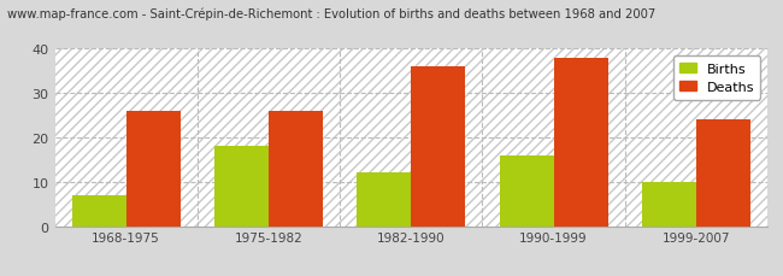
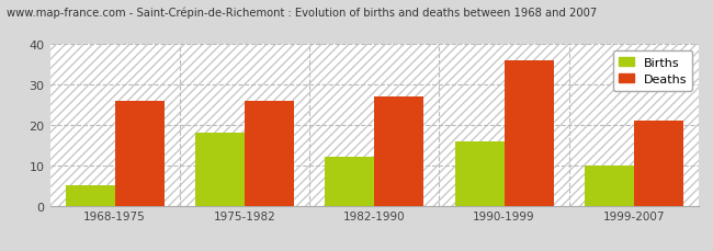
Births/1968-1975: 7 -> 5
Deaths/1982-1990: 36 -> 27
Deaths/1990-1999: 38 -> 36
Deaths/1999-2007: 24 -> 21
